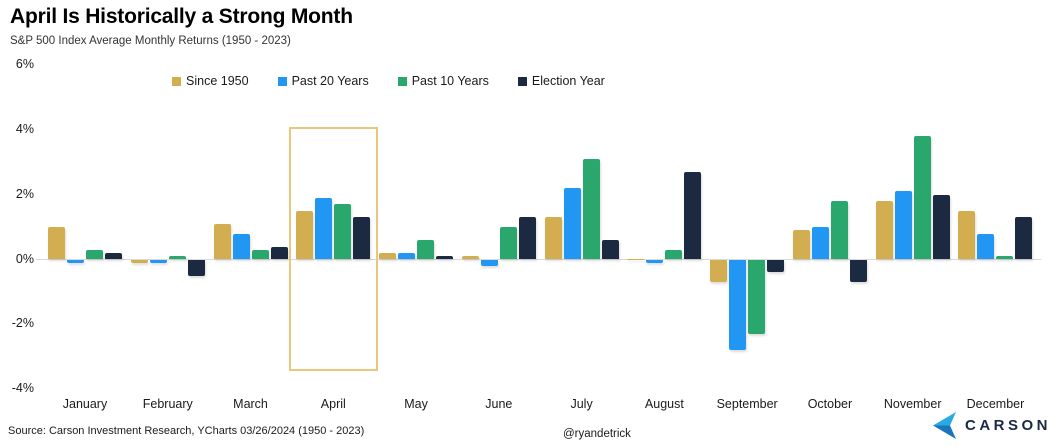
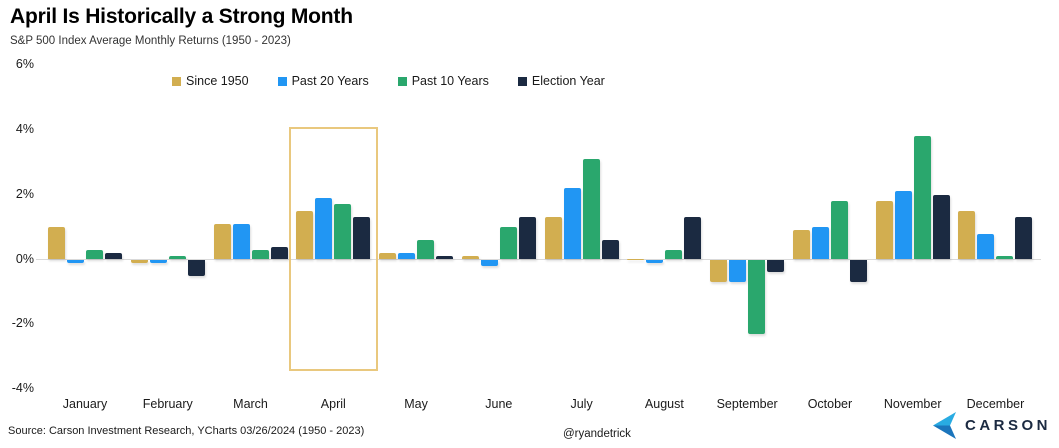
Past 20 Years/March: 0.8% -> 1.1%
Election Year/August: 2.7% -> 1.3%
Past 20 Years/September: -2.8% -> -0.7%
